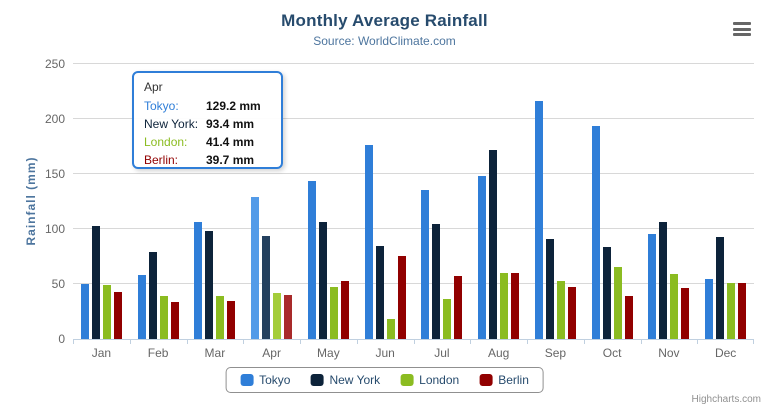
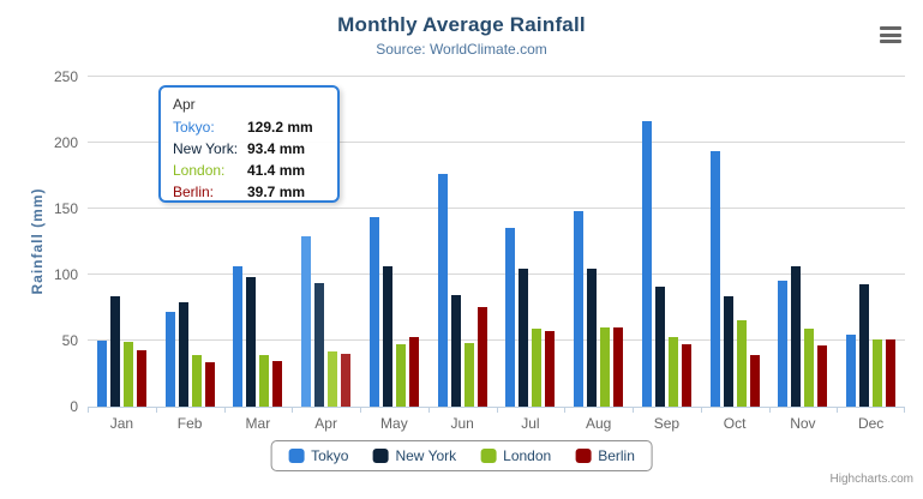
New York/Jan: 103 -> 84
Tokyo/Feb: 58 -> 72
London/Jun: 18 -> 48
London/Jul: 36 -> 59
New York/Aug: 172 -> 104
